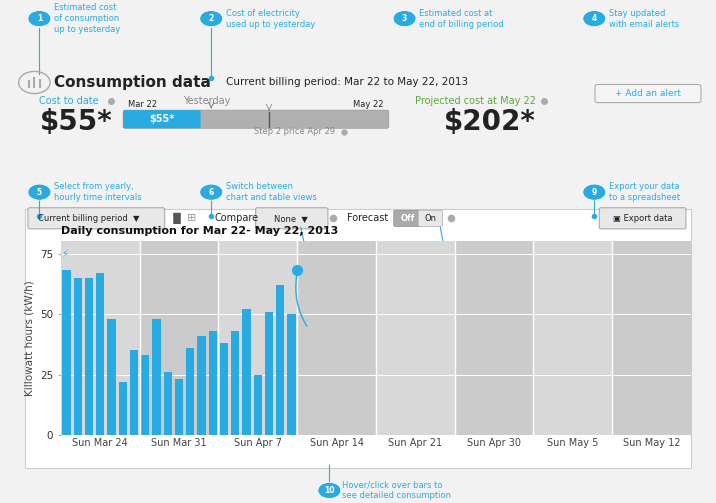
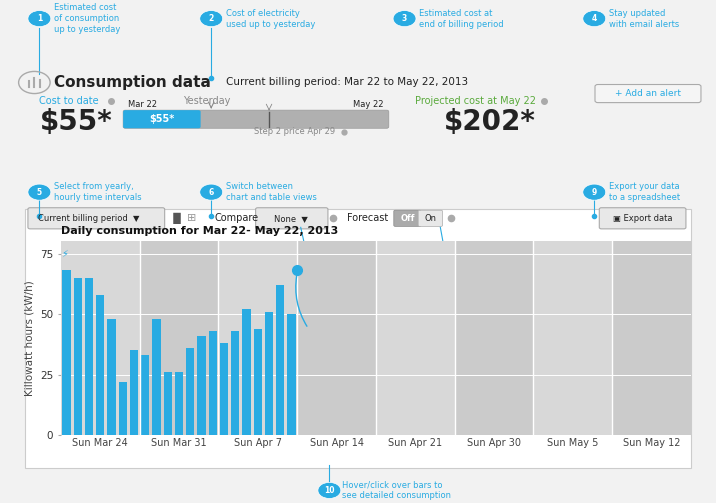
Sun Mar 24: 67 -> 58
Sun Mar 31: 23 -> 26
Sun Apr 7: 25 -> 44
